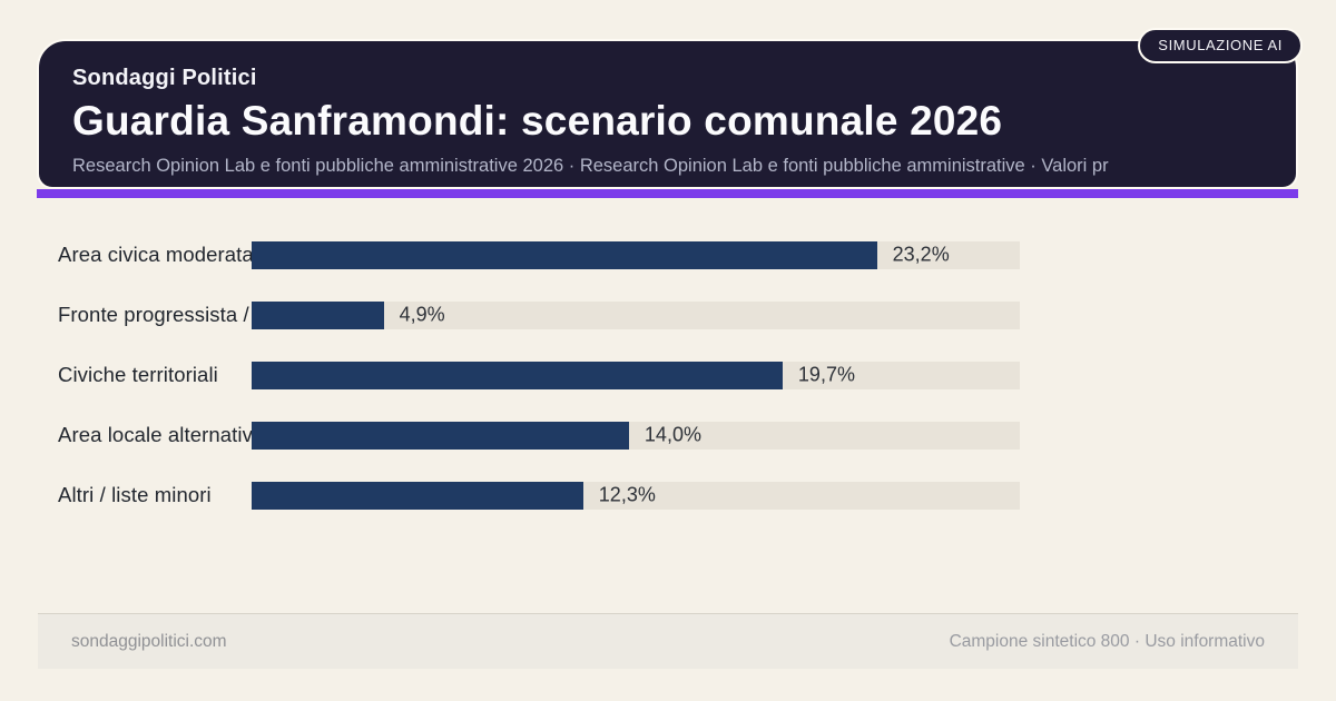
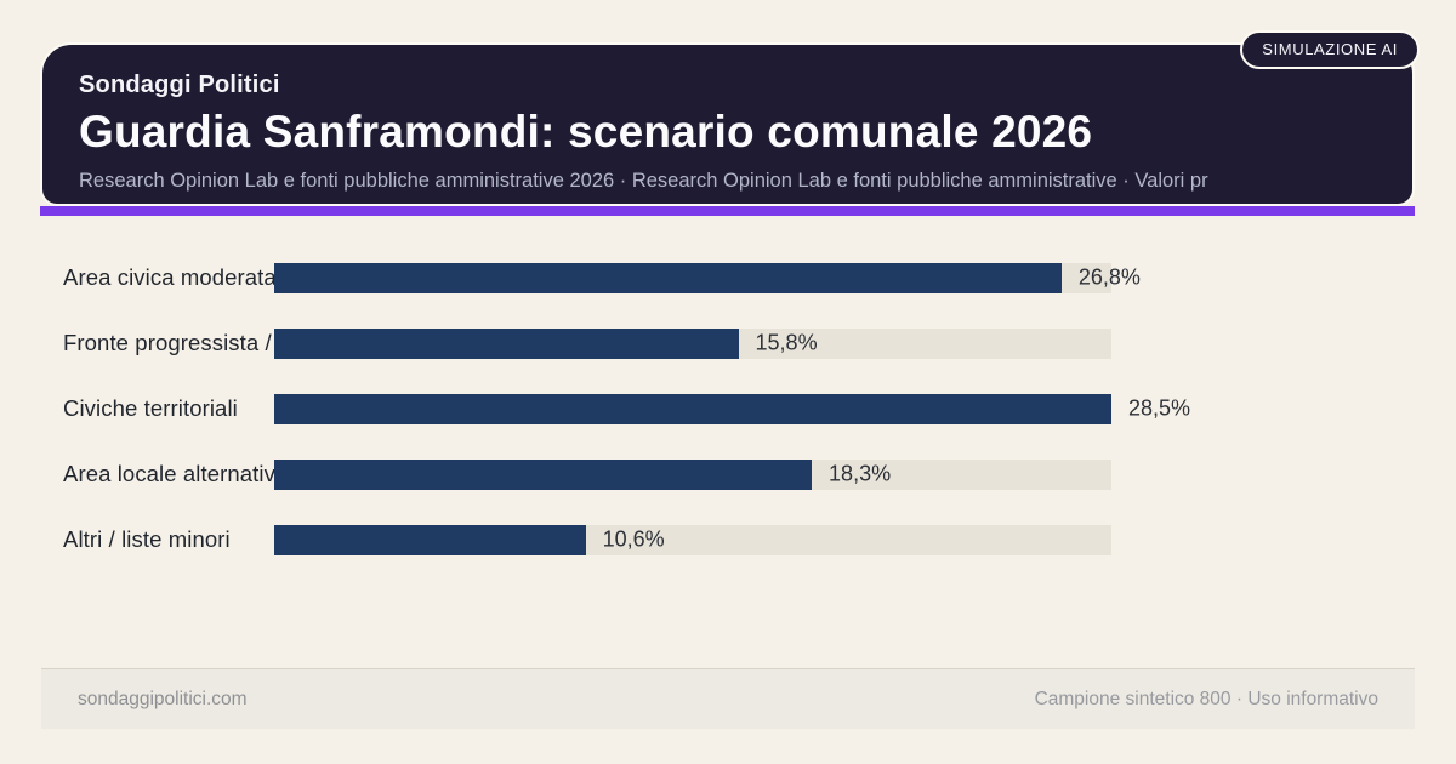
Area civica moderata: 23,2% -> 26,8%
Fronte progressista /: 4,9% -> 15,8%
Civiche territoriali: 19,7% -> 28,5%
Area locale alternativ: 14,0% -> 18,3%
Altri / liste minori: 12,3% -> 10,6%
